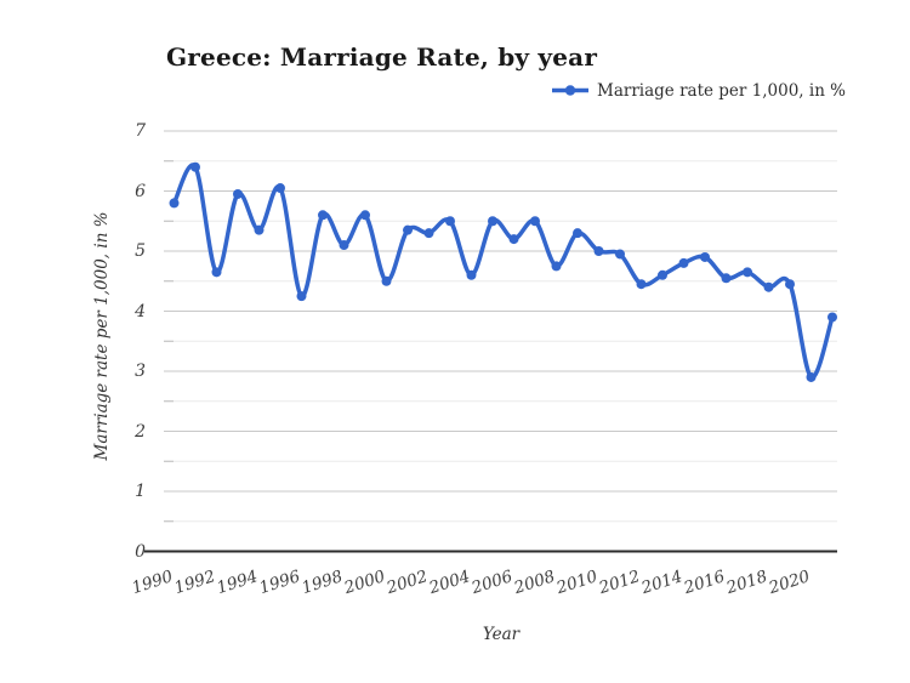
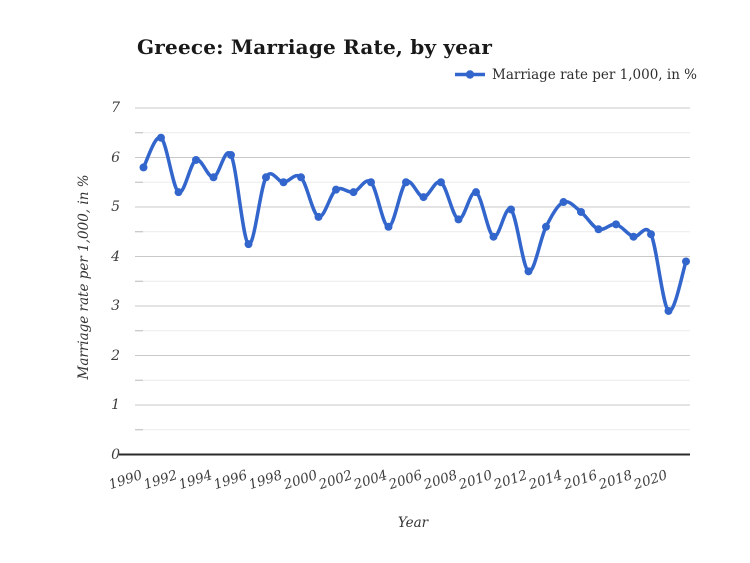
1992: 4.7 -> 5.3
1994: 5.3 -> 5.6
1998: 5.1 -> 5.5
2000: 4.5 -> 4.8
2010: 5.0 -> 4.4
2012: 4.5 -> 3.7
2014: 4.8 -> 5.1
